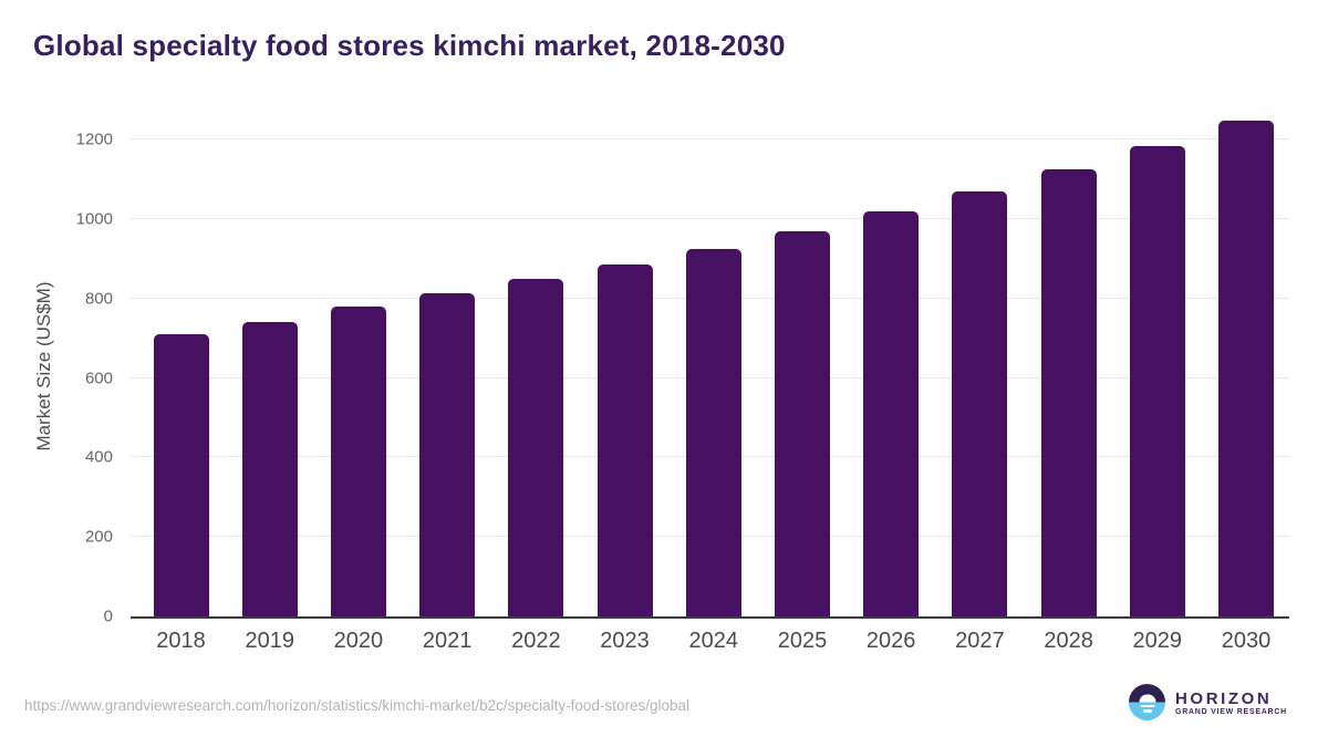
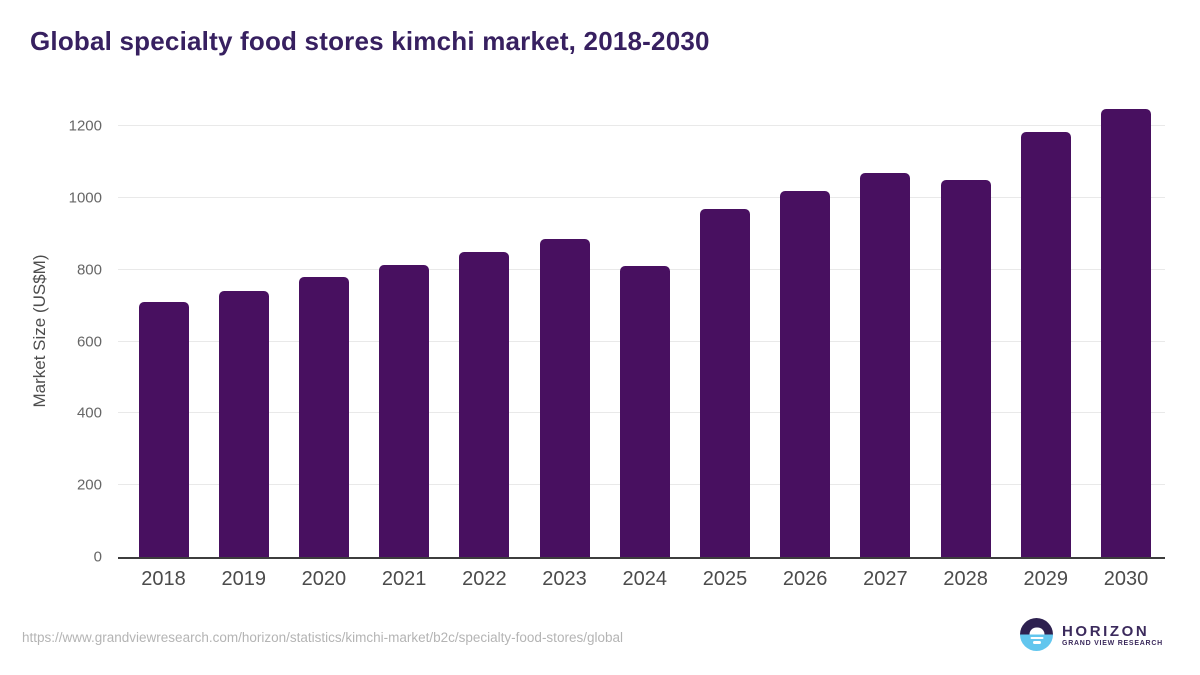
2024: 920 -> 810
2028: 1120 -> 1050
